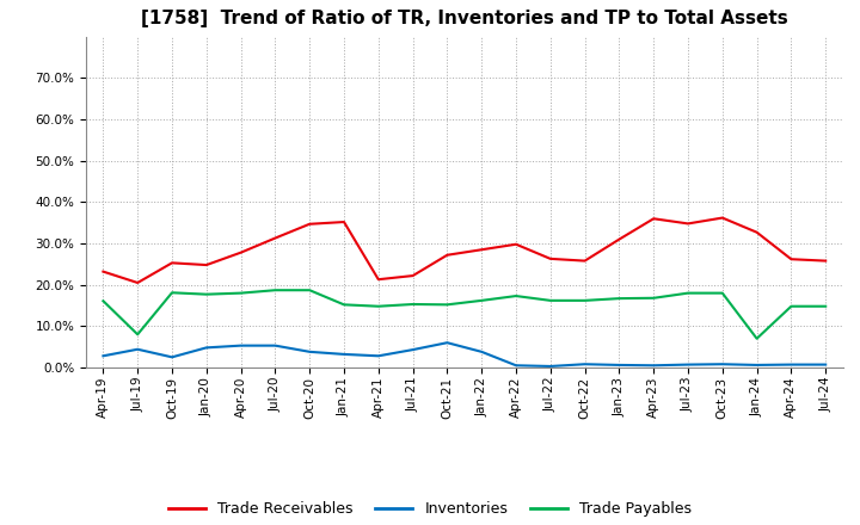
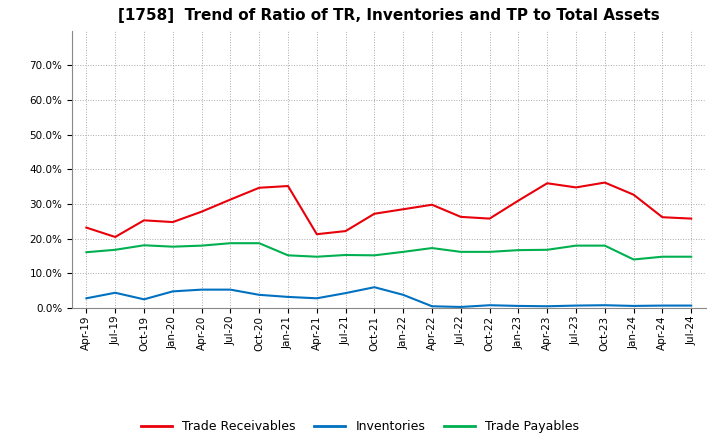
Trade Payables/Jul-19: 8.0% -> 16.8%
Trade Payables/Jan-24: 7.0% -> 14.0%
